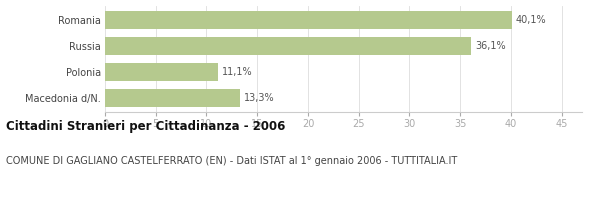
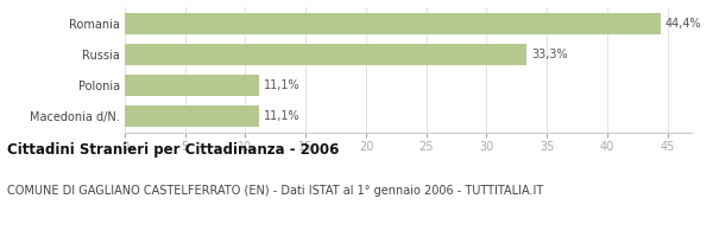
Romania: 40,1% -> 44,4%
Russia: 36,1% -> 33,3%
Macedonia d/N.: 13,3% -> 11,1%
